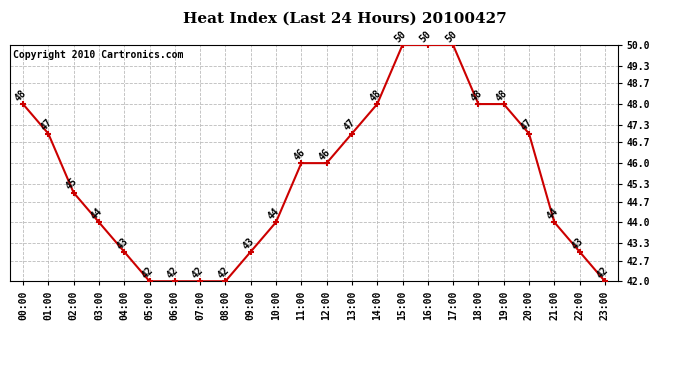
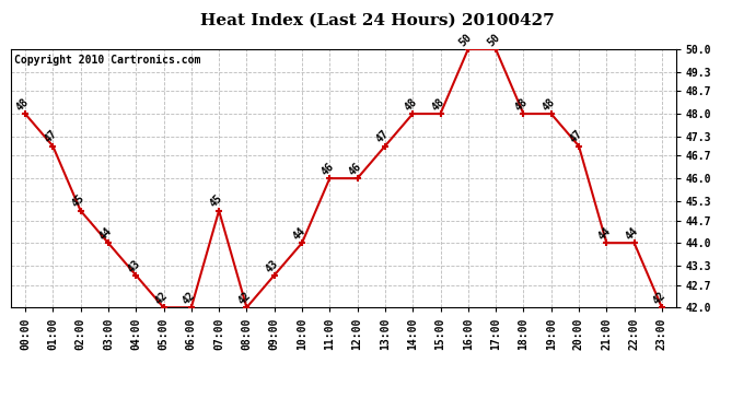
07:00: 42 -> 45
15:00: 50 -> 48
22:00: 43 -> 44
